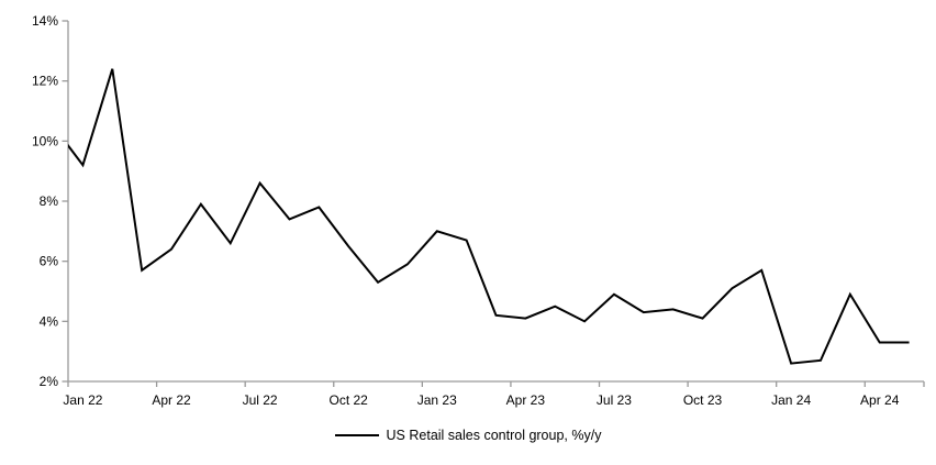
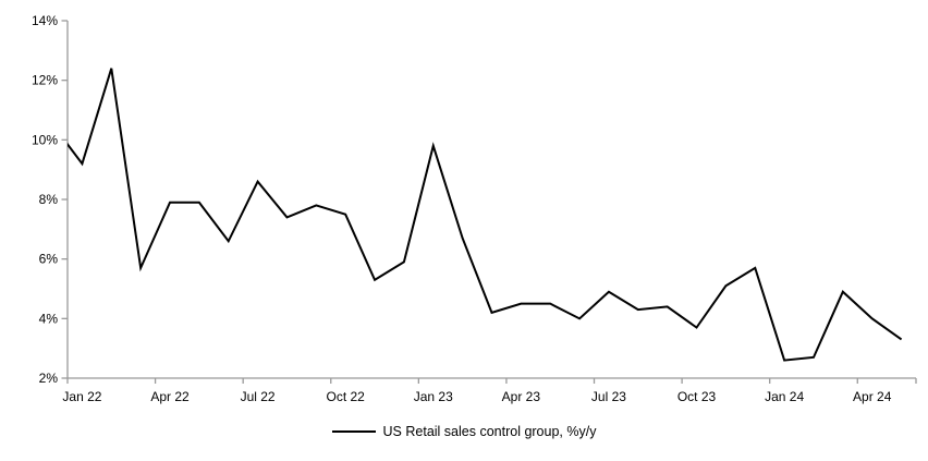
Apr 22: 6.4% -> 7.9%
Oct 22: 6.5% -> 7.5%
Jan 23: 7.0% -> 9.8%
Apr 23: 4.1% -> 4.5%
Oct 23: 4.1% -> 3.7%
Apr 24: 3.3% -> 4.0%
